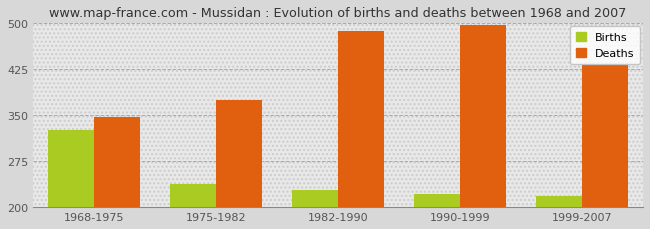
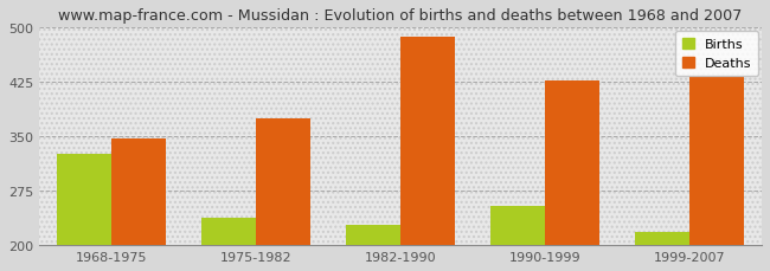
Births/1990-1999: 222 -> 254
Deaths/1990-1999: 497 -> 426
